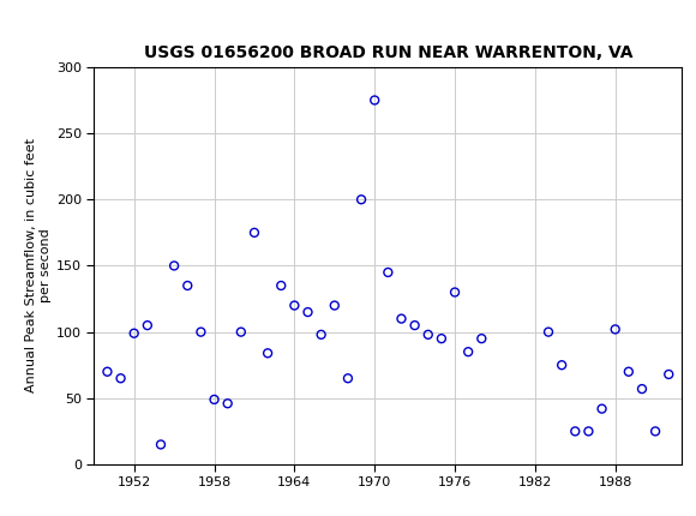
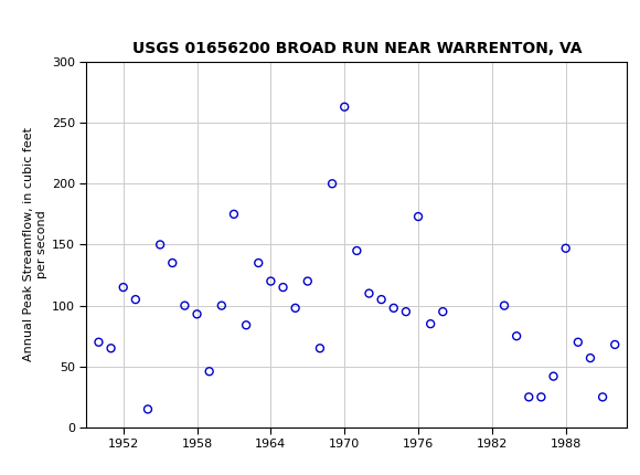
1952: 99 -> 115
1958: 49 -> 93
1970: 275 -> 263
1976: 130 -> 173
1988: 102 -> 147
